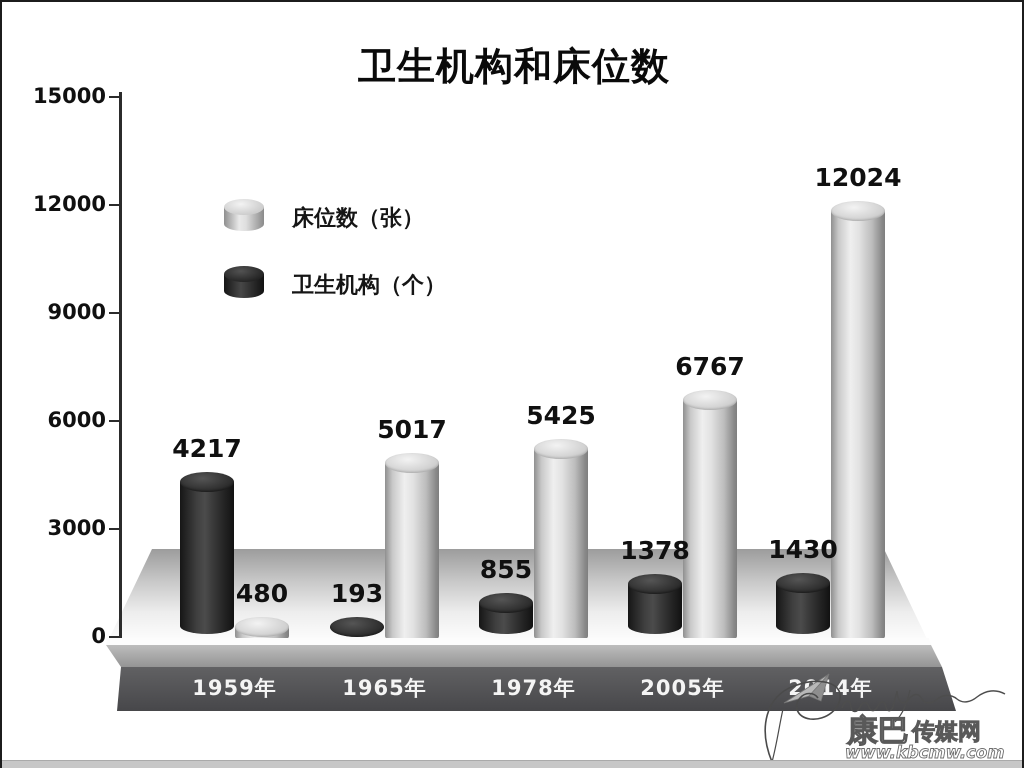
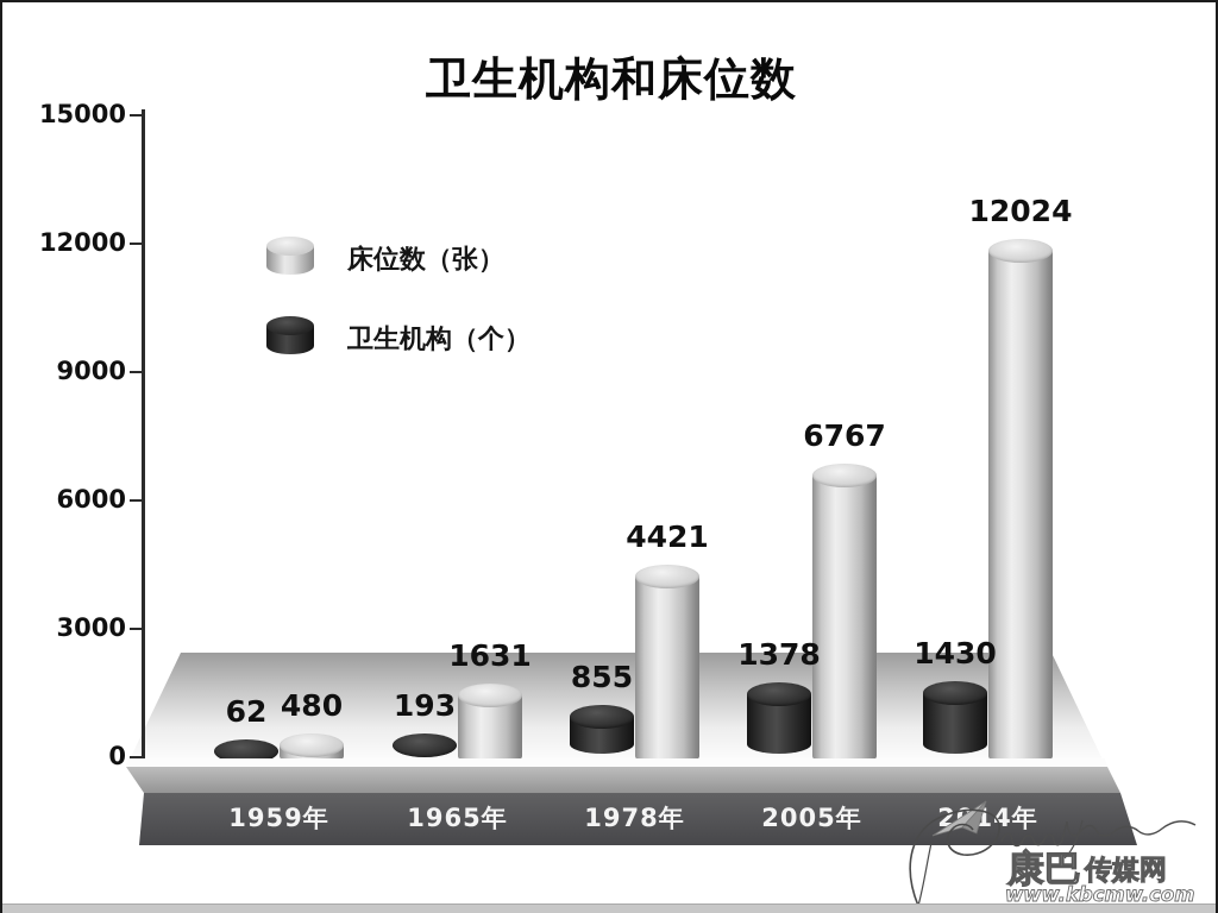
卫生机构（个）/1959年: 4217 -> 62
床位数（张）/1965年: 5017 -> 1631
床位数（张）/1978年: 5425 -> 4421
